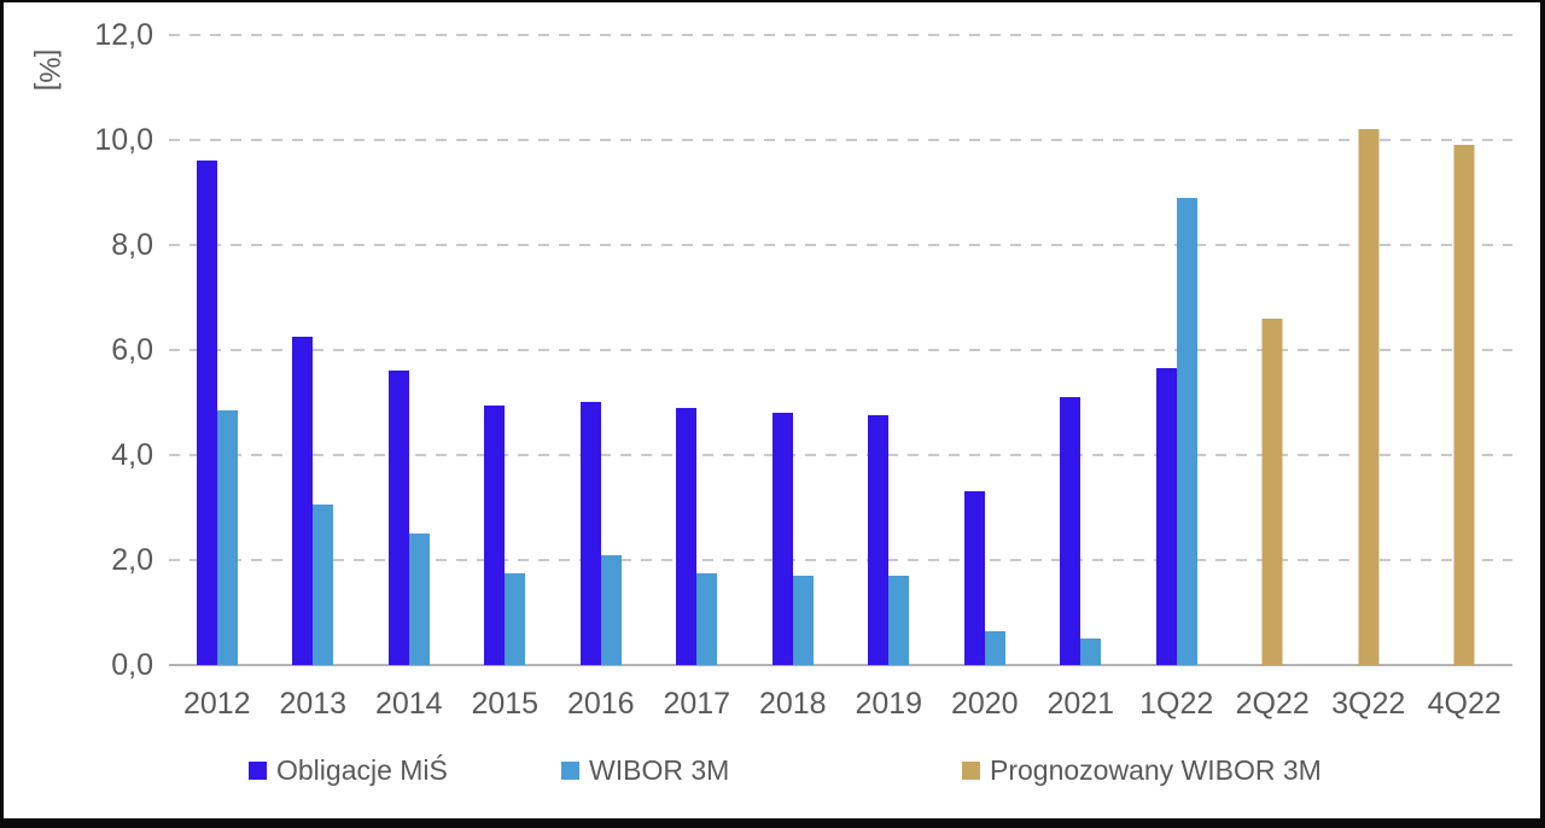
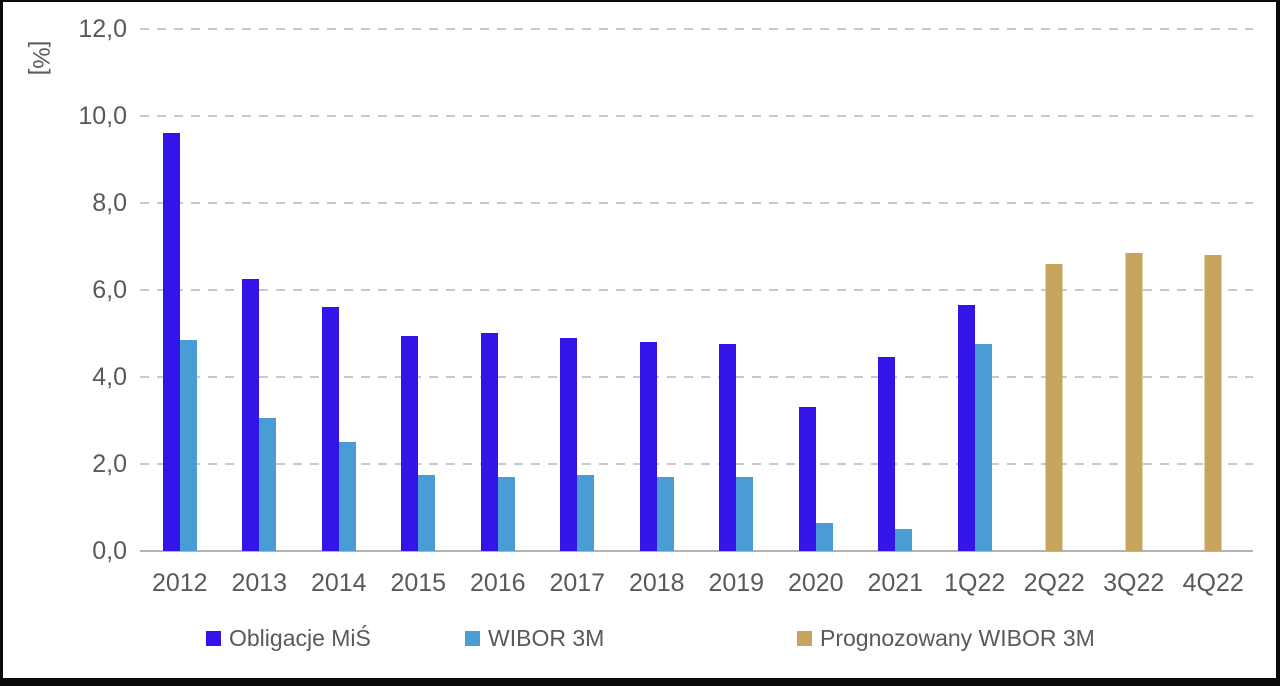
WIBOR 3M/2016: 2,1 -> 1,7
Obligacje MiŚ/2021: 5,1 -> 4,5
WIBOR 3M/1Q22: 8,9 -> 4,8
Prognozowany WIBOR 3M/3Q22: 10,2 -> 6,8
Prognozowany WIBOR 3M/4Q22: 9,9 -> 6,8
